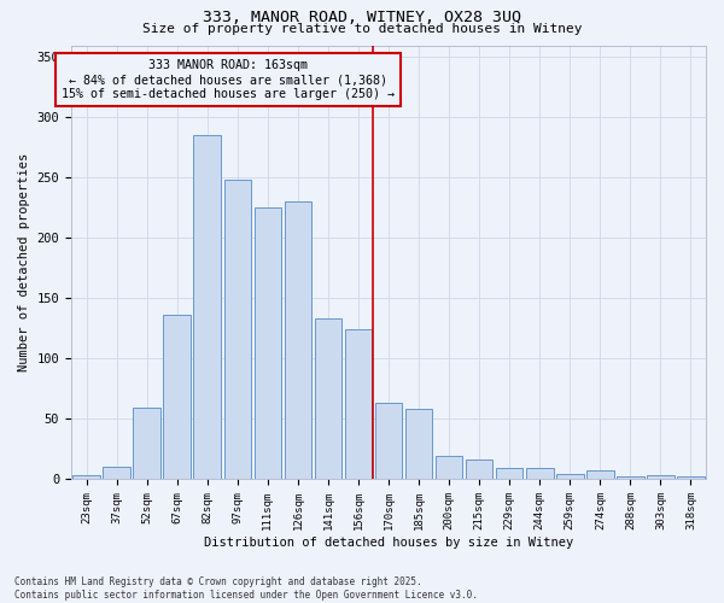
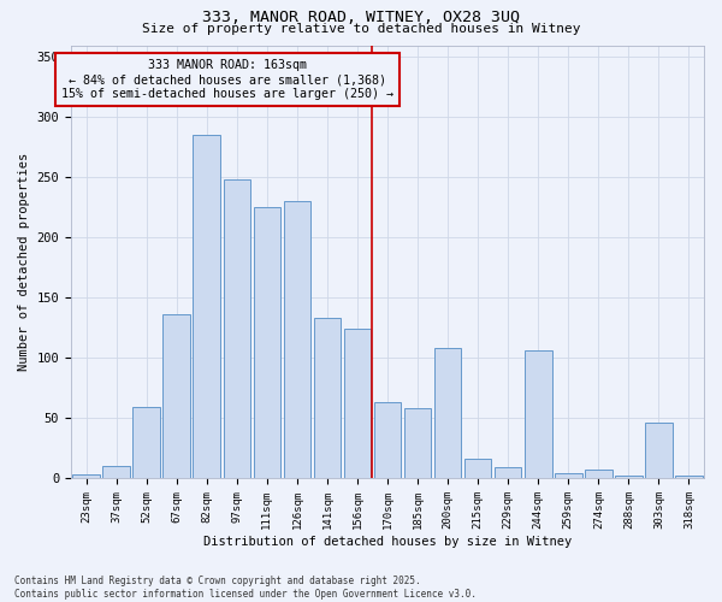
200sqm: 19 -> 108
244sqm: 9 -> 106
303sqm: 3 -> 46
